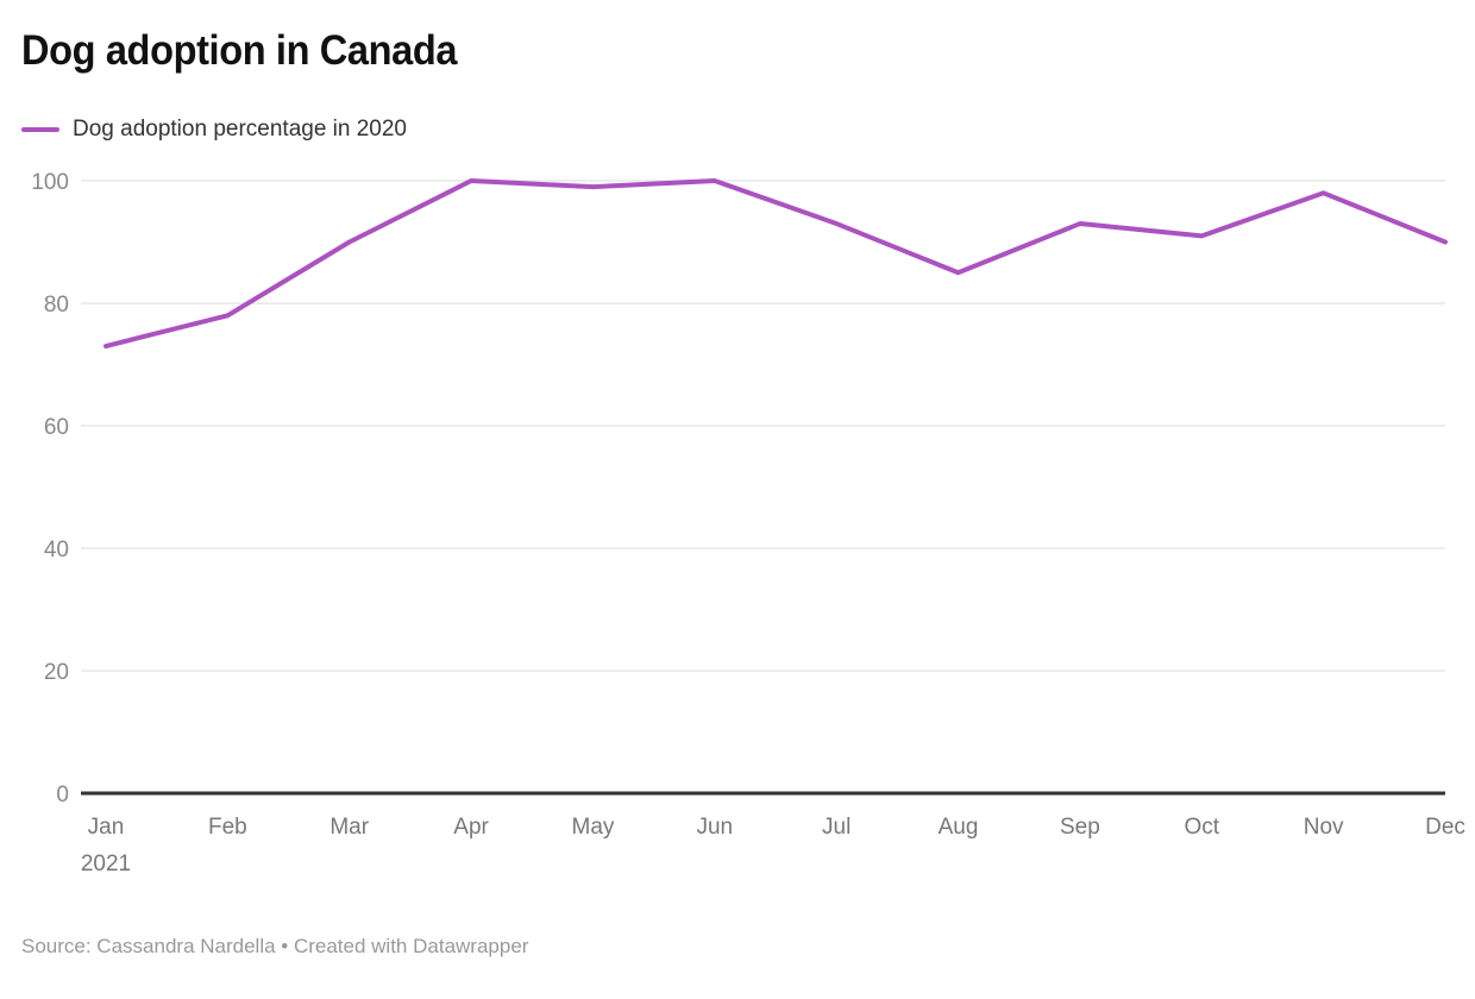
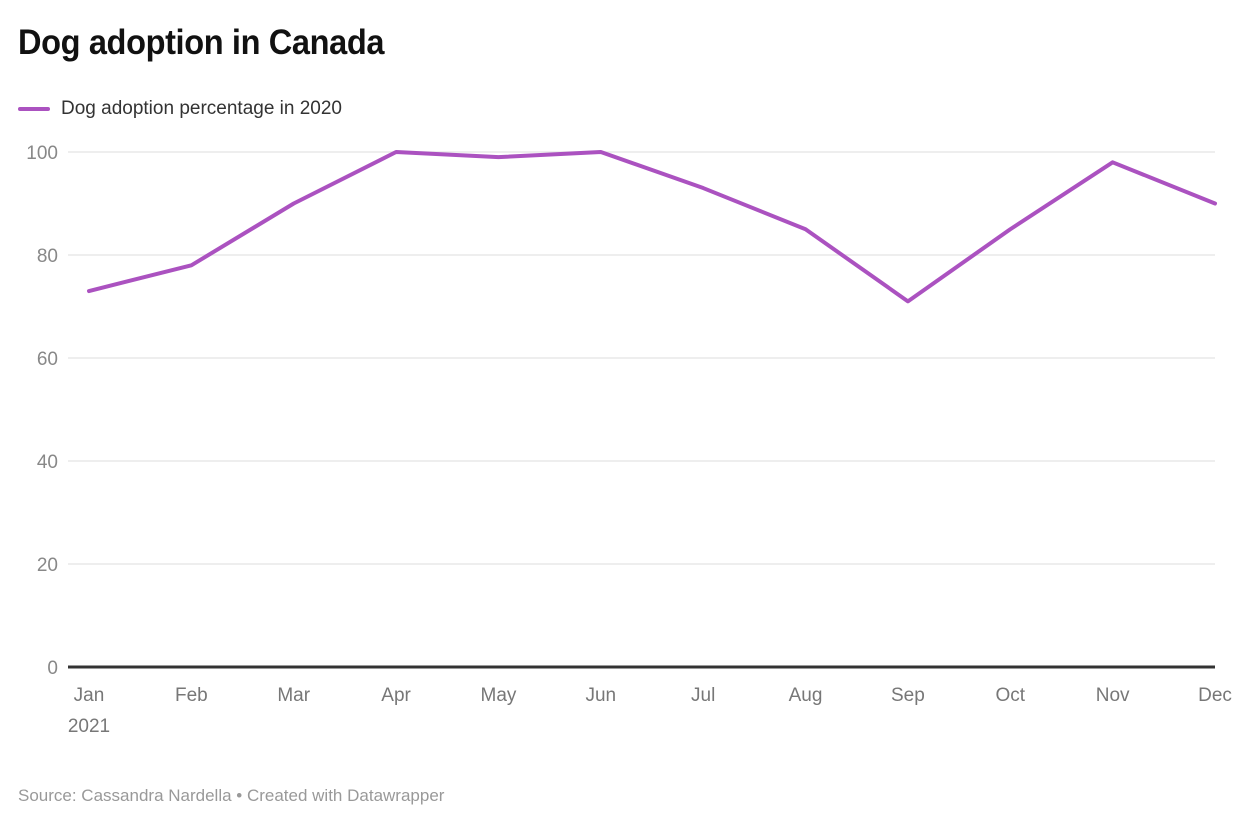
Sep: 93 -> 71
Oct: 91 -> 85
